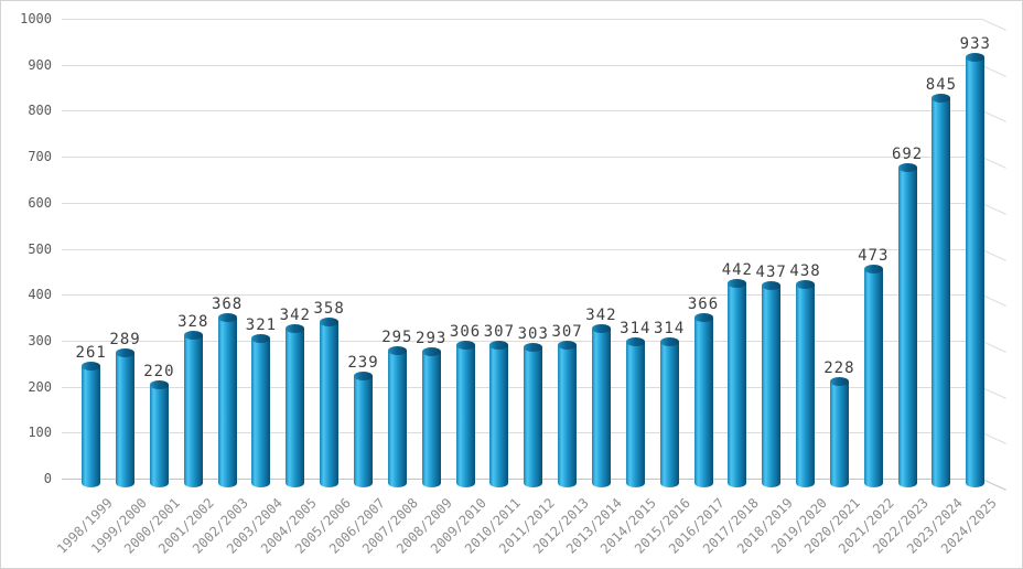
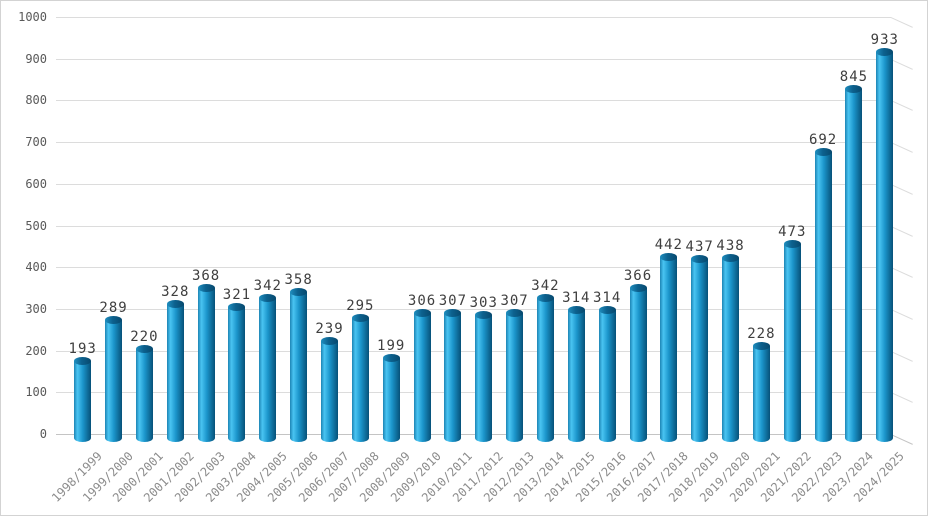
1998/1999: 261 -> 193
2008/2009: 293 -> 199
